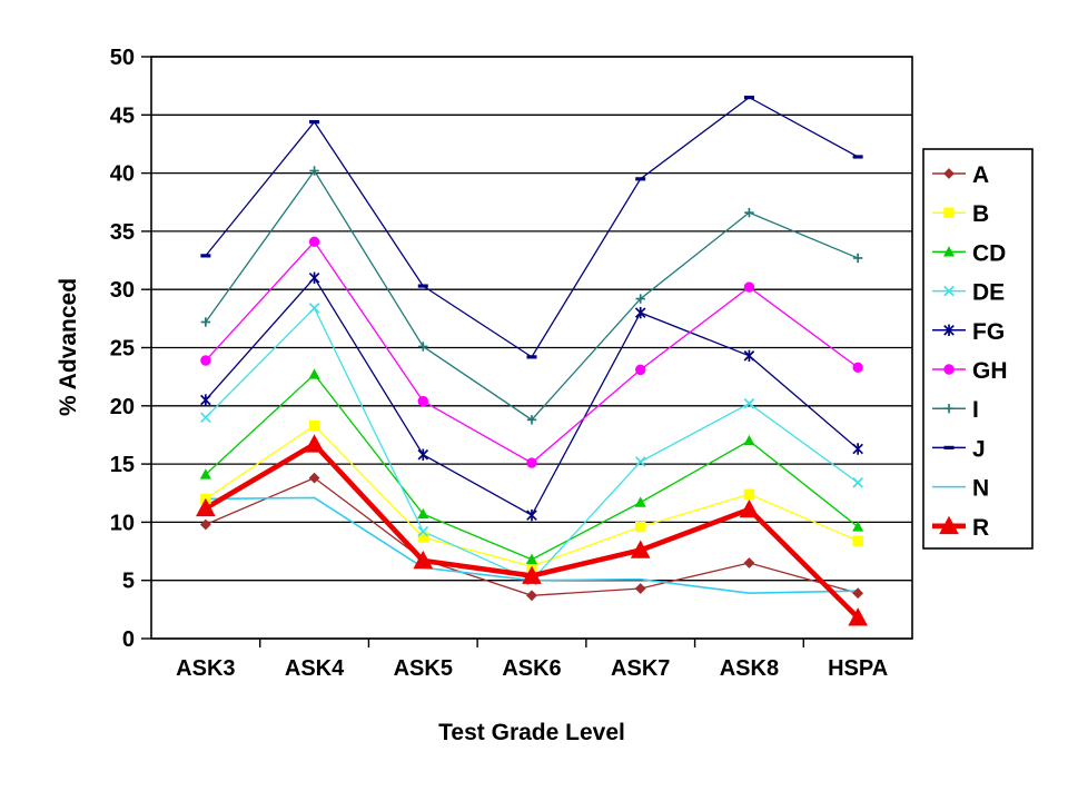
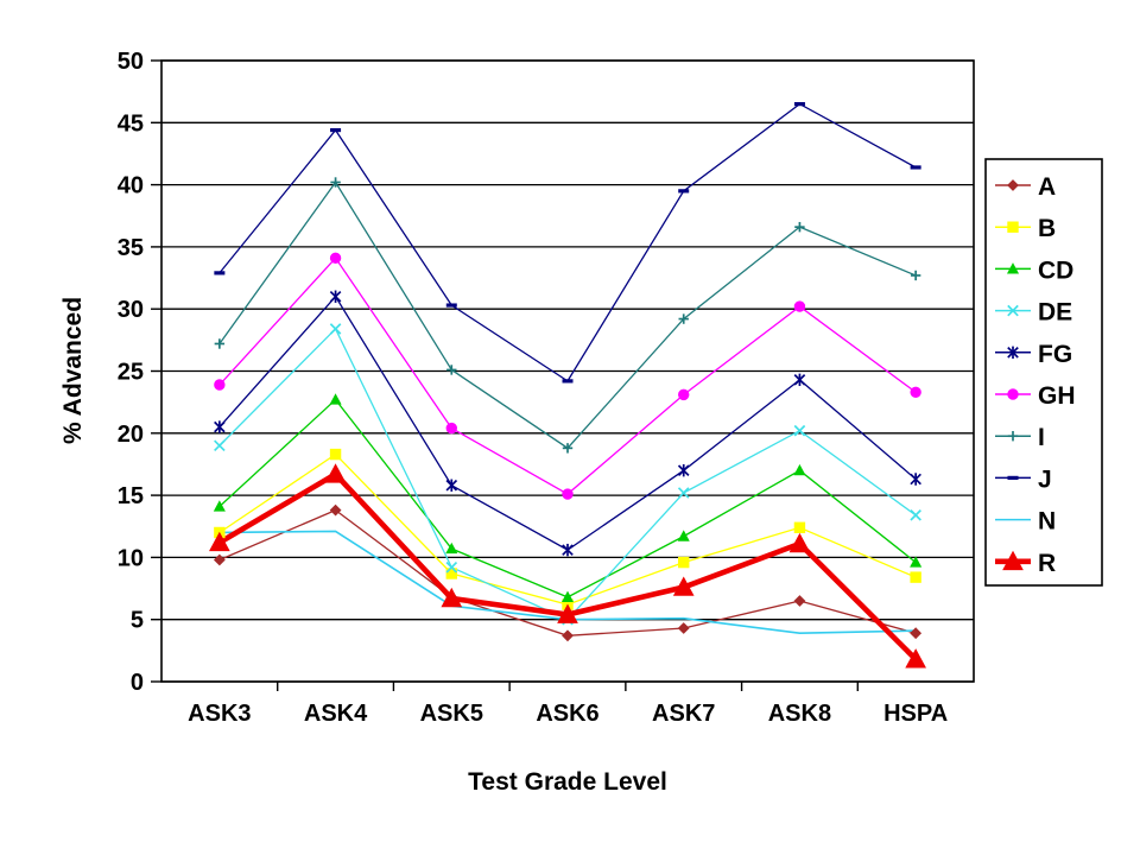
FG/ASK7: 28.0 -> 17.0
